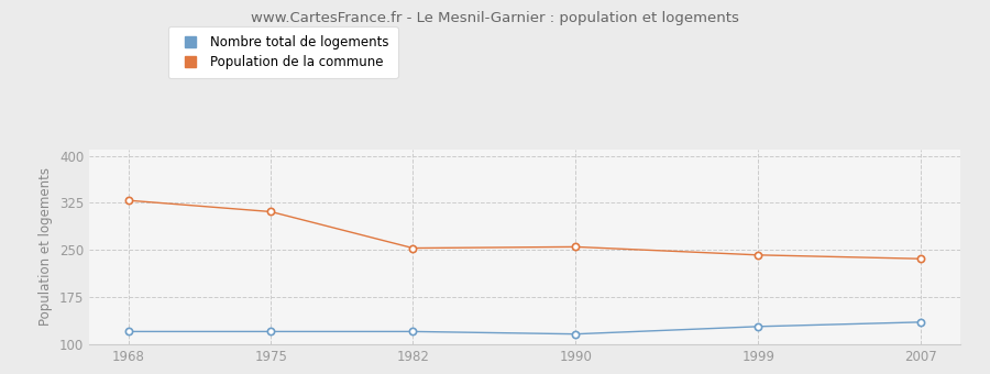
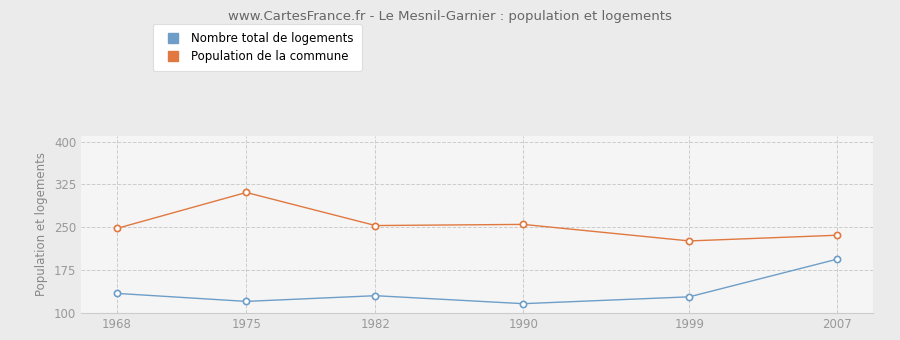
Nombre total de logements/1968: 120 -> 134
Population de la commune/1968: 329 -> 248
Nombre total de logements/1982: 120 -> 130
Population de la commune/1999: 242 -> 226
Nombre total de logements/2007: 135 -> 194
